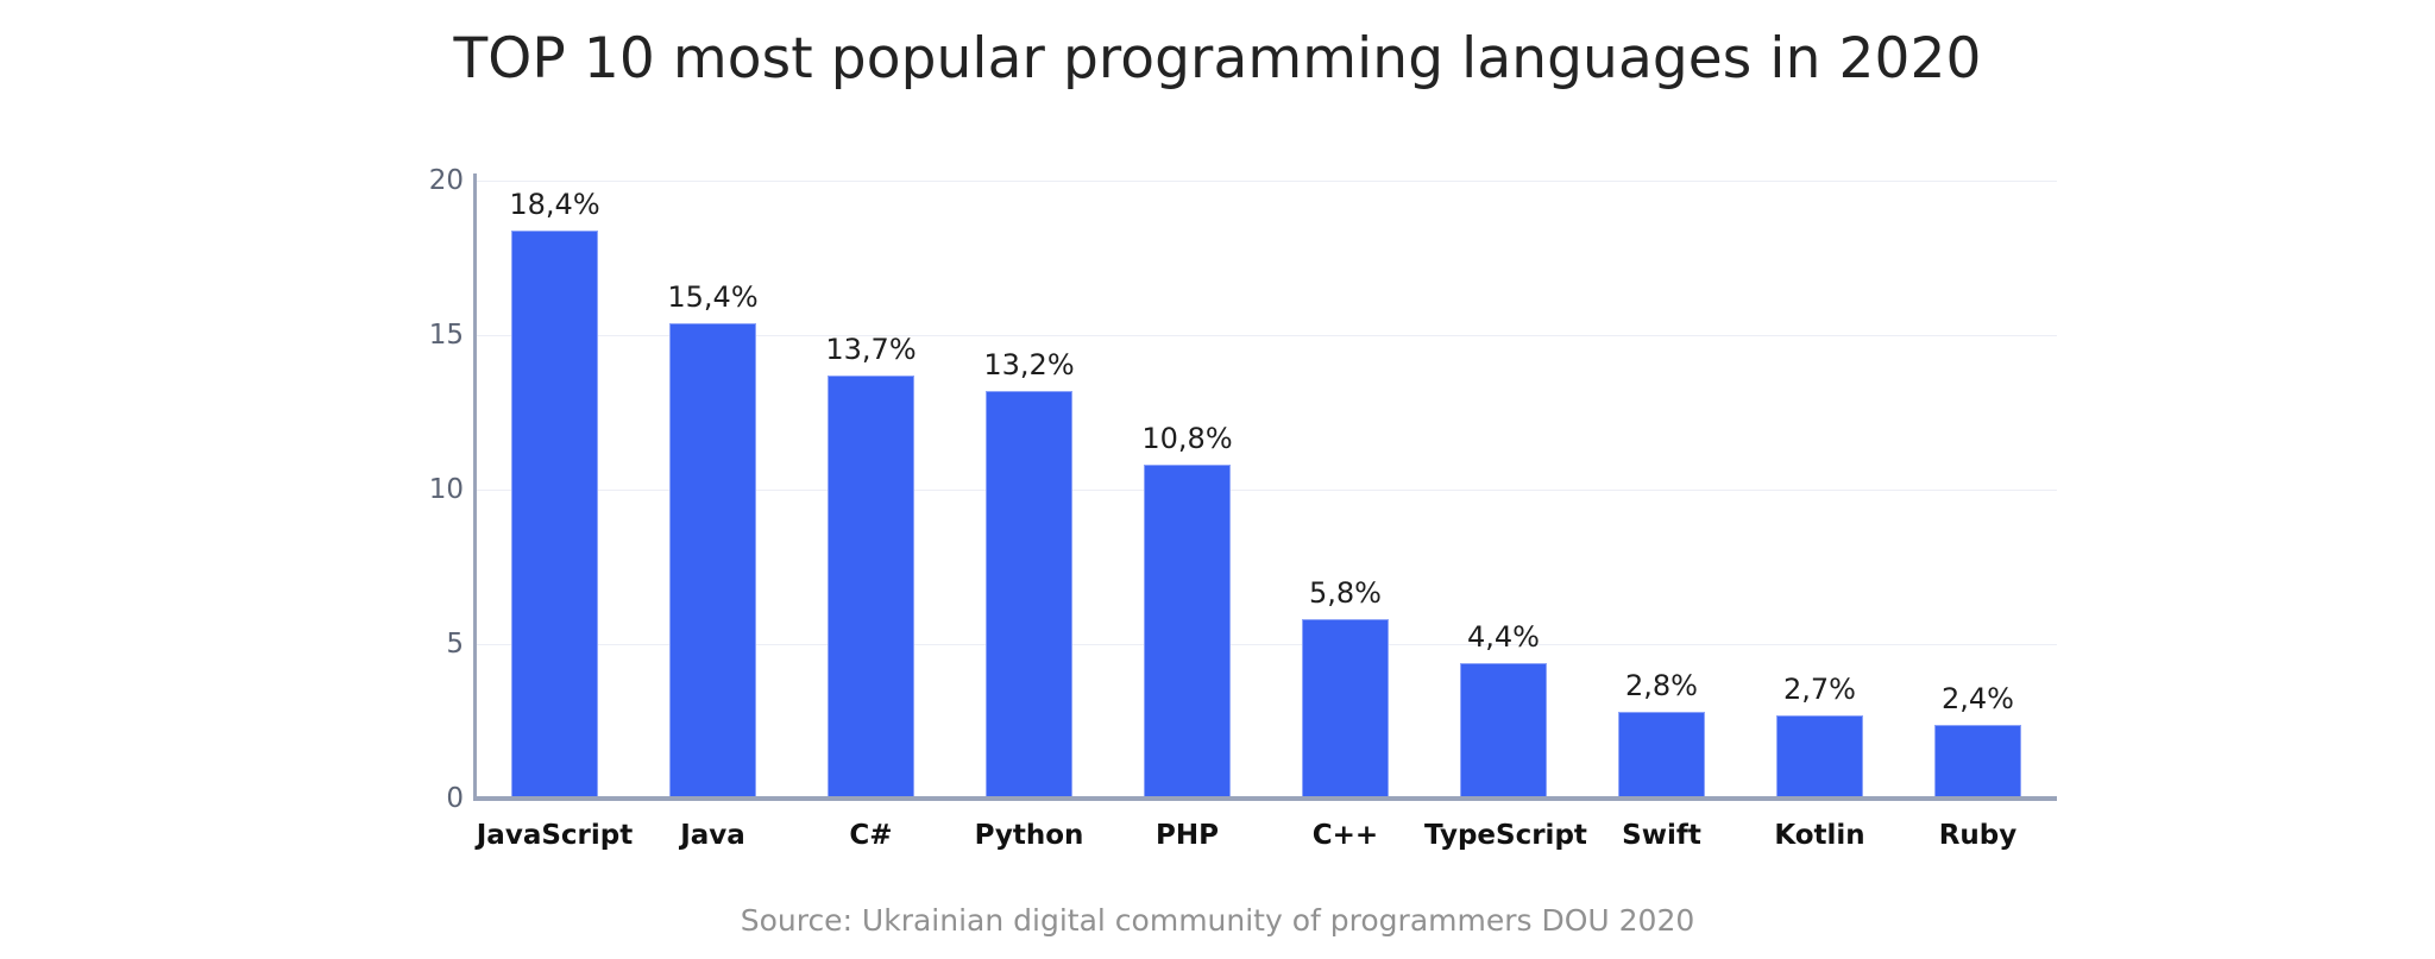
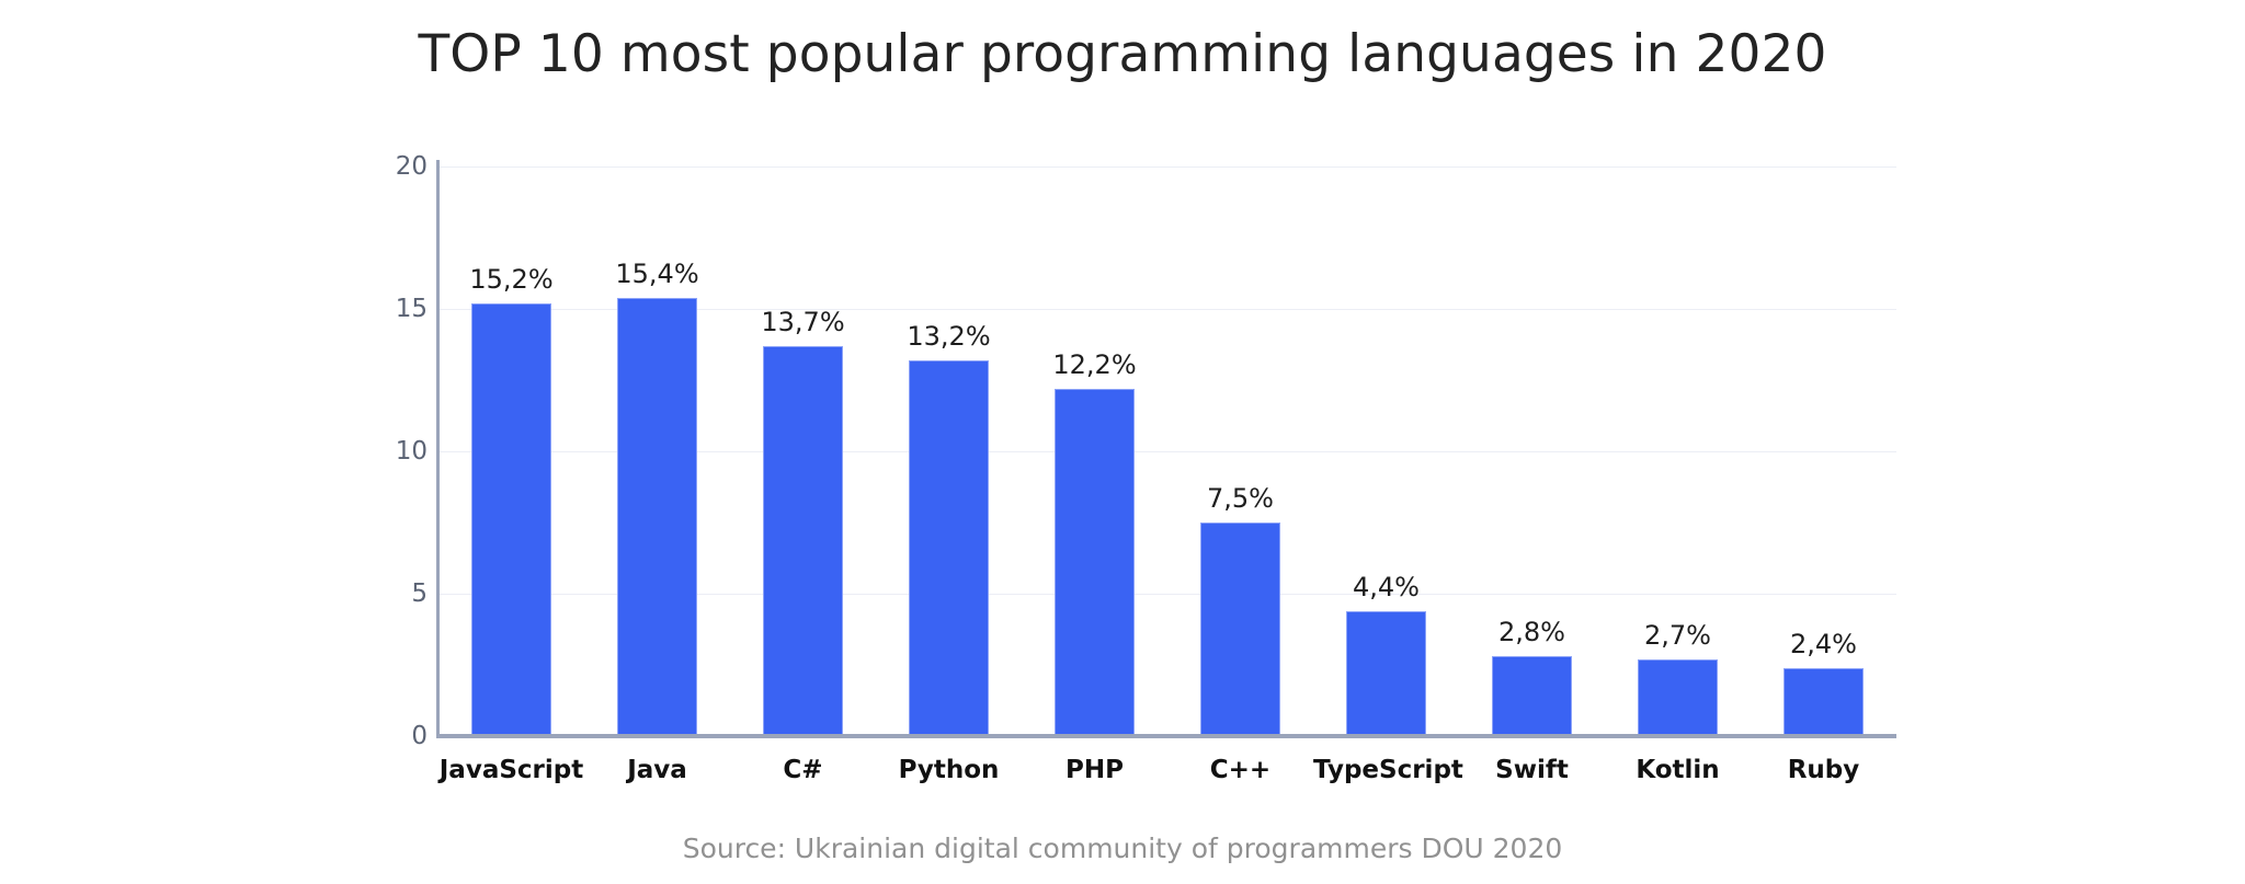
JavaScript: 18,4% -> 15,2%
PHP: 10,8% -> 12,2%
C++: 5,8% -> 7,5%
